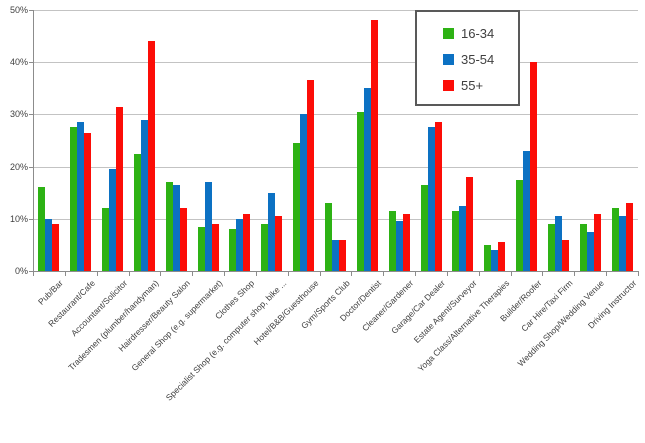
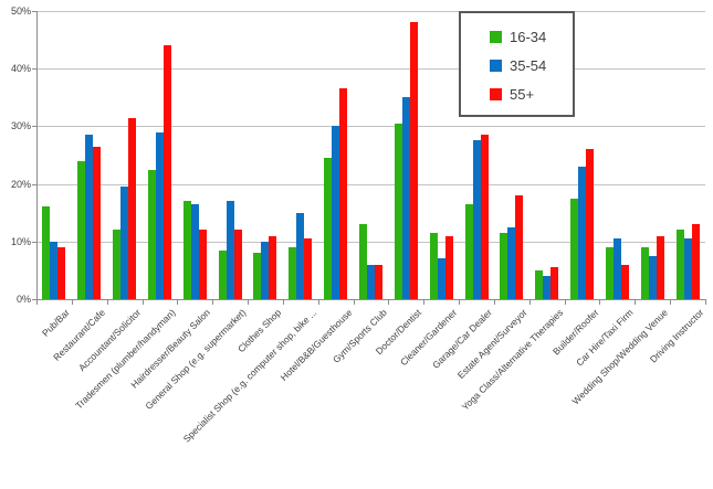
16-34/Restaurant/Cafe: 28% -> 24%
55+/General Shop (e.g. supermarket): 9% -> 12%
35-54/Cleaner/Gardener: 10% -> 7%
55+/Builder/Roofer: 40% -> 26%
